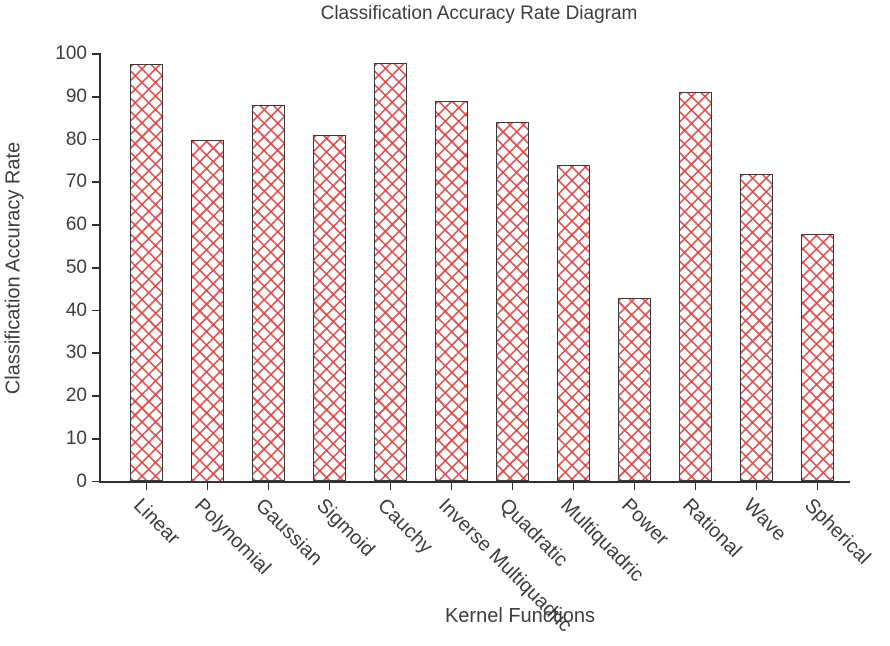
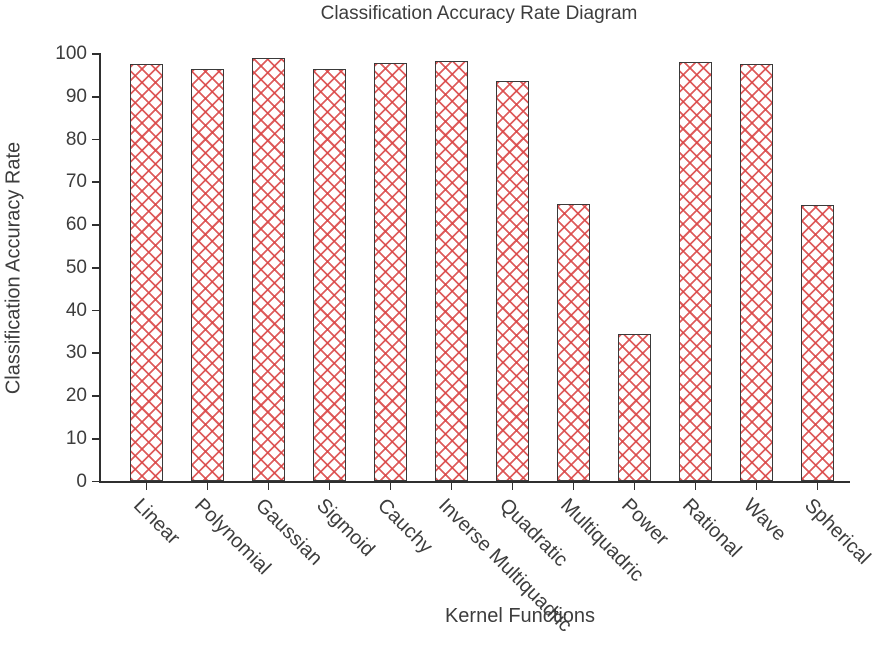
Polynomial: 80 -> 96
Gaussian: 88 -> 99
Sigmoid: 81 -> 96
Inverse Multiquadric: 89 -> 98
Quadratic: 84 -> 94
Multiquadric: 74 -> 65
Power: 43 -> 34
Rational: 91 -> 98
Wave: 72 -> 98
Spherical: 58 -> 65
